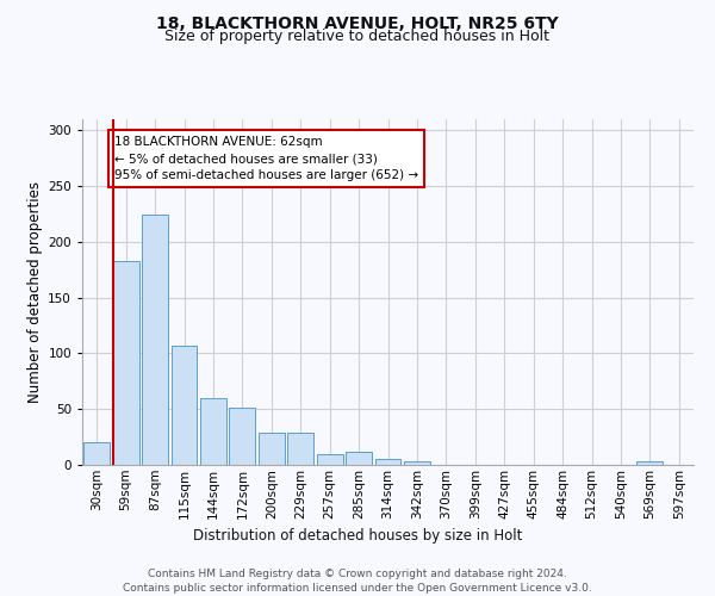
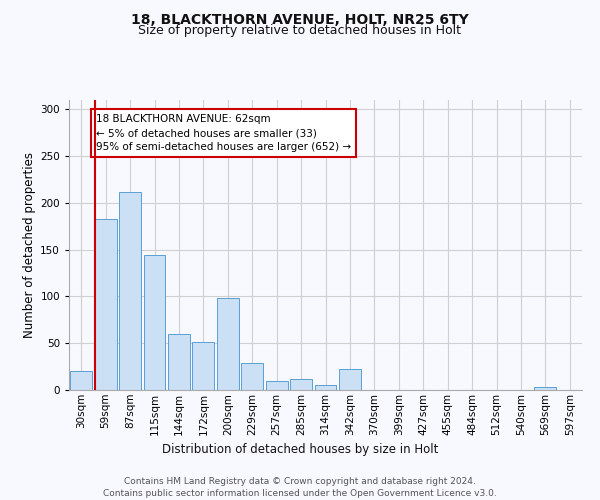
87sqm: 224 -> 212
115sqm: 107 -> 144
200sqm: 29 -> 98
342sqm: 3 -> 22
